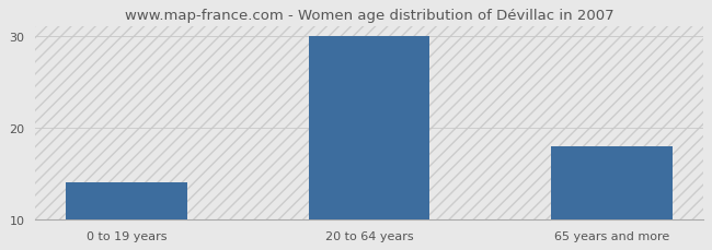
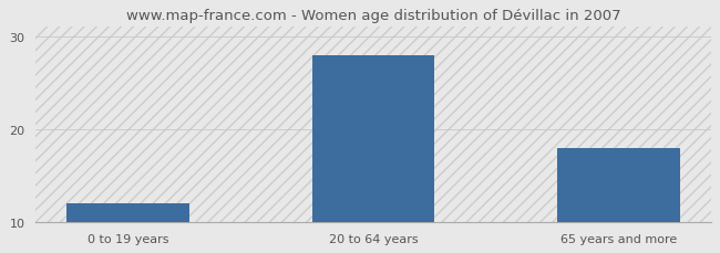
0 to 19 years: 14 -> 12
20 to 64 years: 30 -> 28
